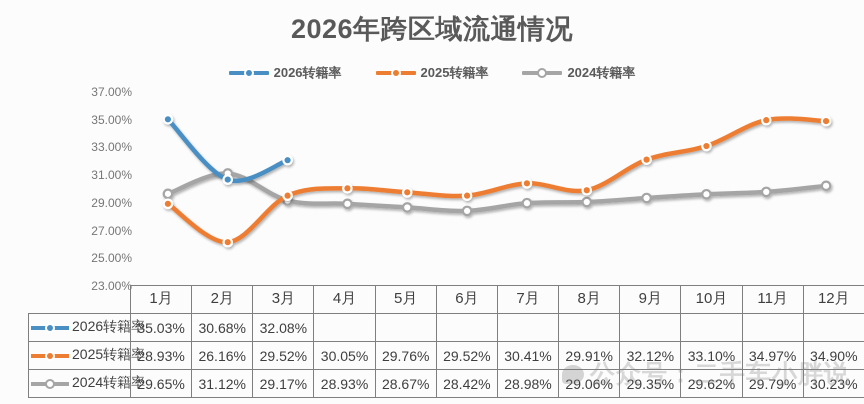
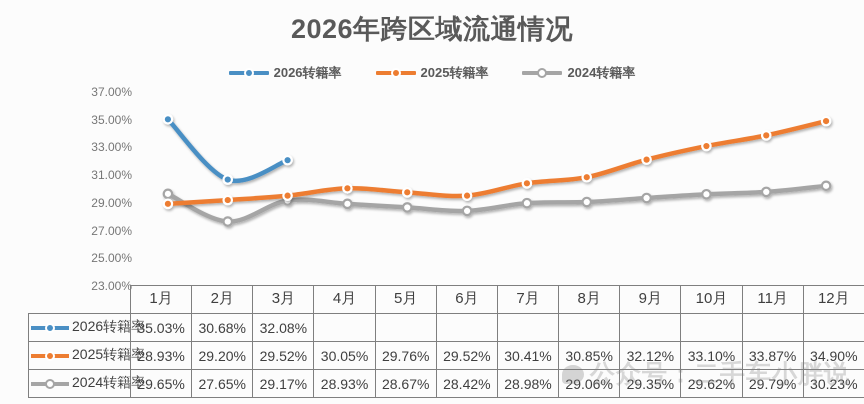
2025转籍率/2月: 26.16% -> 29.20%
2024转籍率/2月: 31.12% -> 27.65%
2025转籍率/8月: 29.91% -> 30.85%
2025转籍率/11月: 34.97% -> 33.87%
